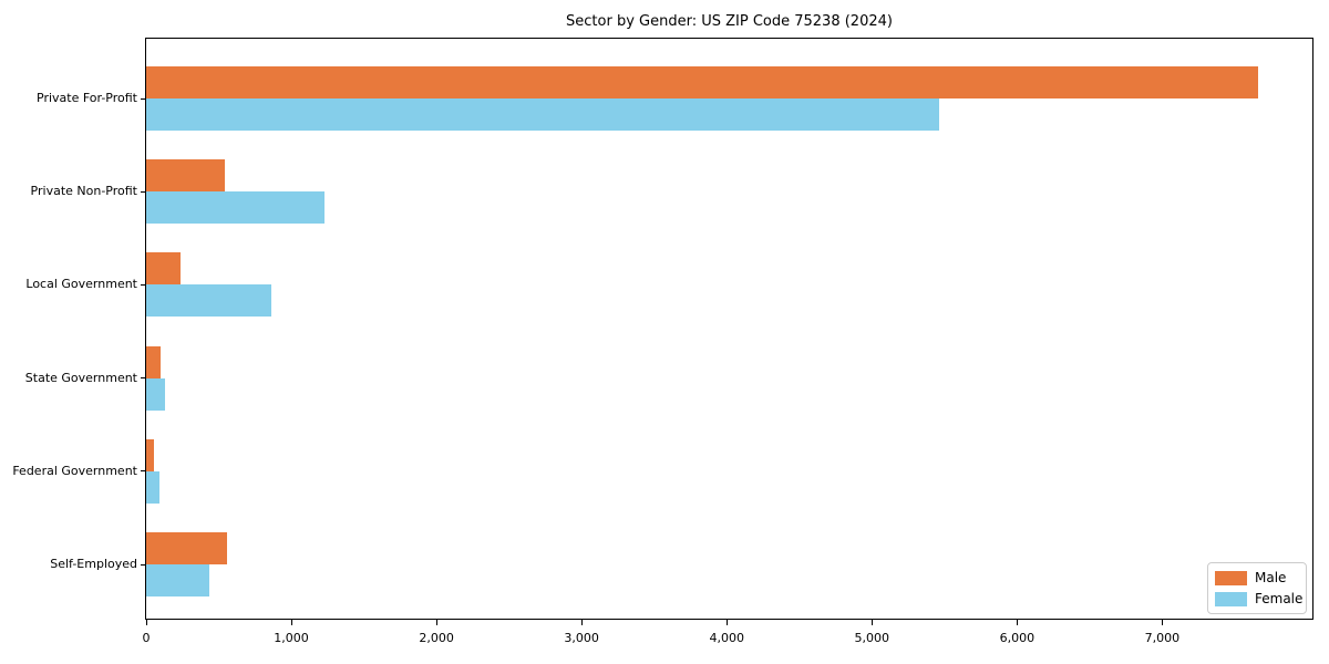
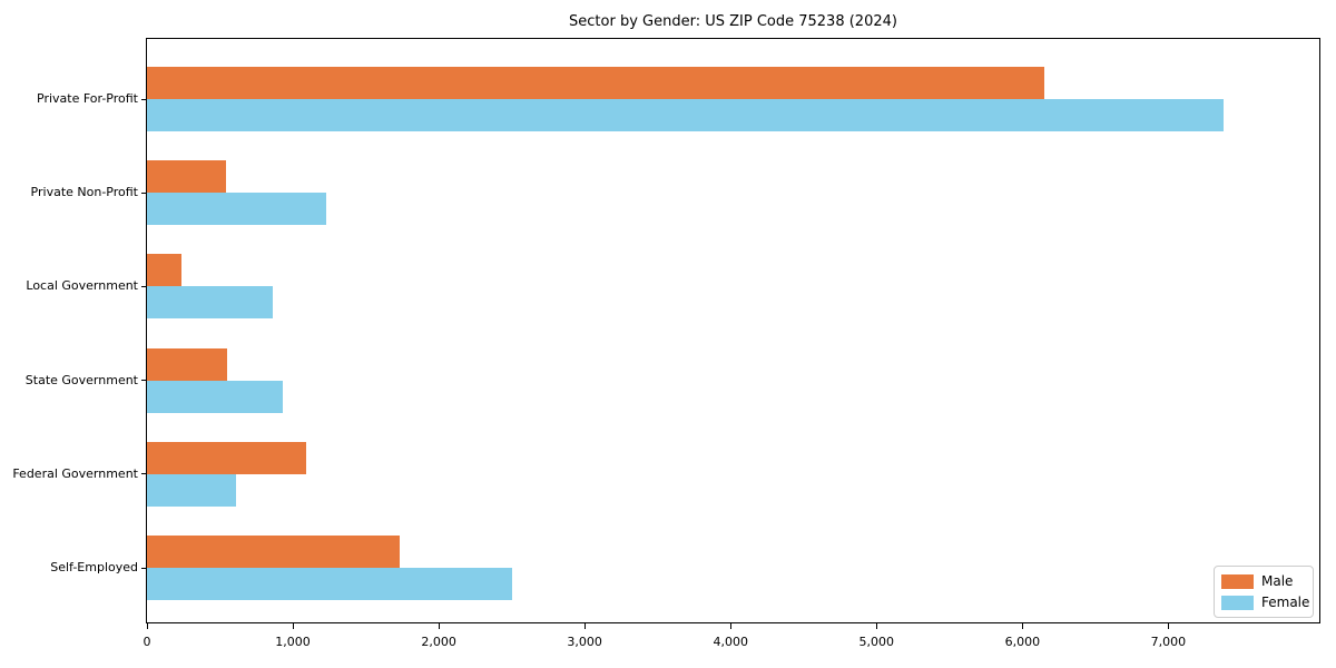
Male/Private For-Profit: 7660 -> 6150
Female/Private For-Profit: 5460 -> 7380
Male/State Government: 100 -> 550
Female/State Government: 130 -> 930
Male/Federal Government: 60 -> 1090
Female/Federal Government: 90 -> 610
Male/Self-Employed: 560 -> 1730
Female/Self-Employed: 440 -> 2500
